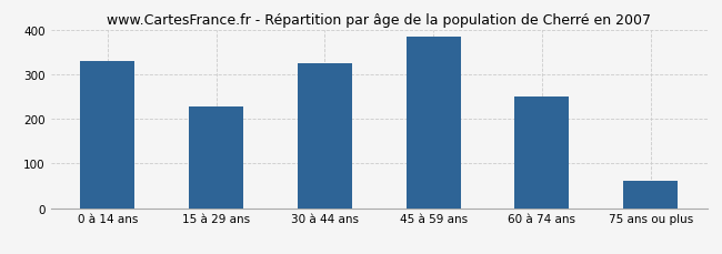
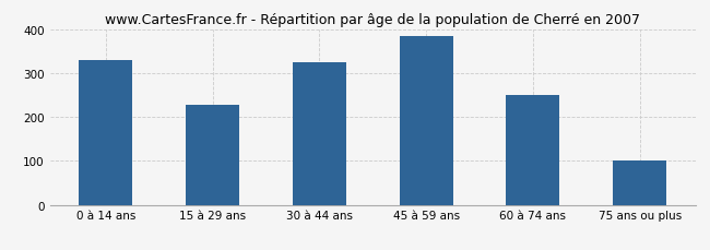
75 ans ou plus: 60 -> 100
